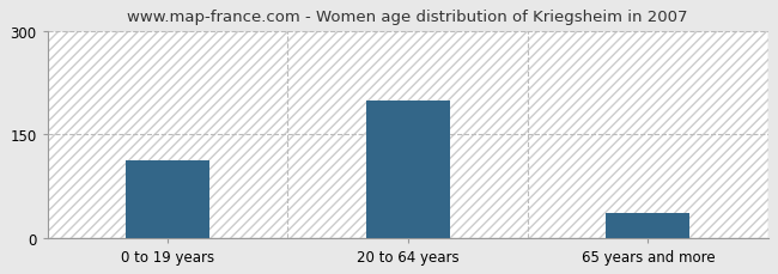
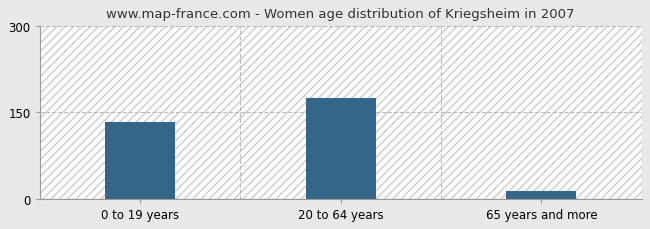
0 to 19 years: 112 -> 133
20 to 64 years: 198 -> 174
65 years and more: 36 -> 13
